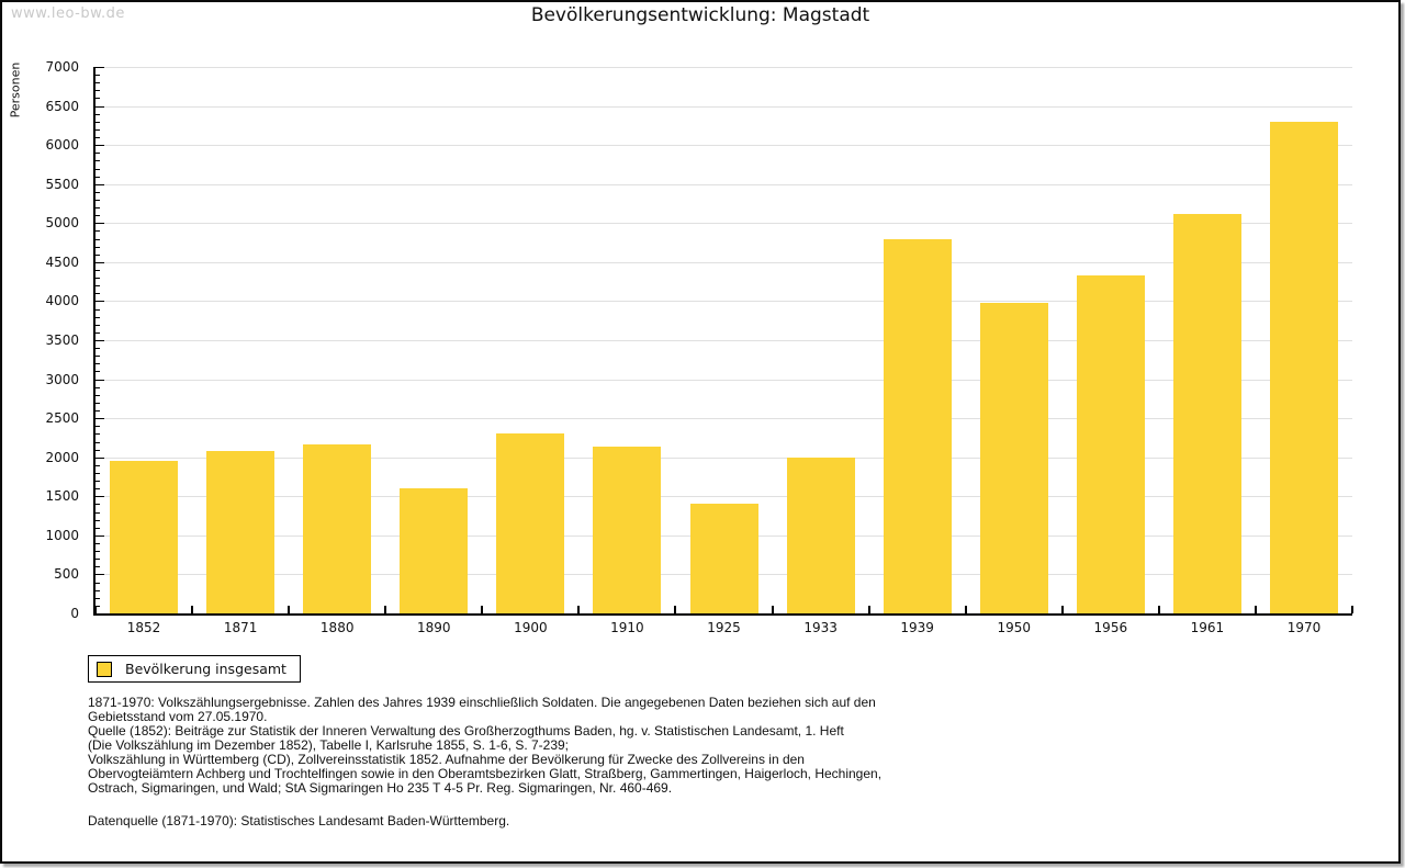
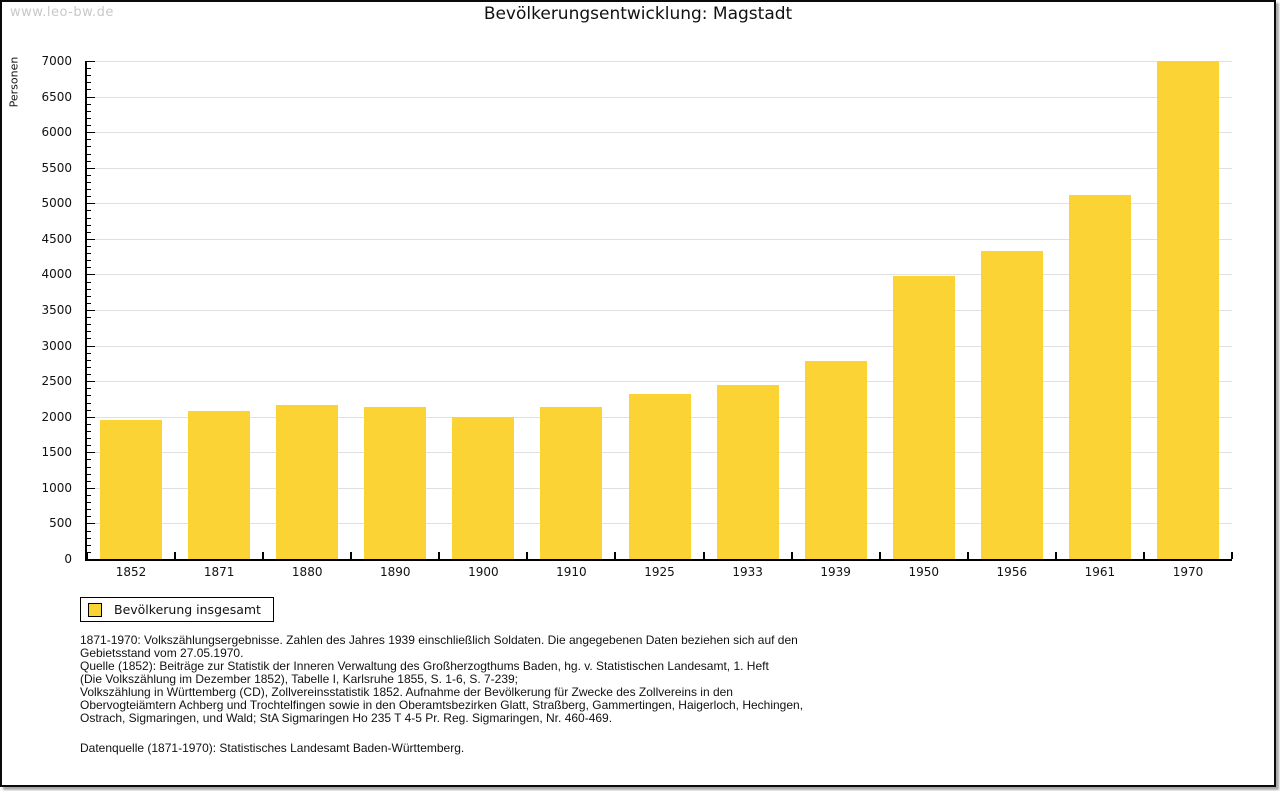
1890: 1600 -> 2100
1900: 2300 -> 2000
1925: 1400 -> 2300
1933: 2000 -> 2400
1939: 4800 -> 2800
1970: 6300 -> 7000
